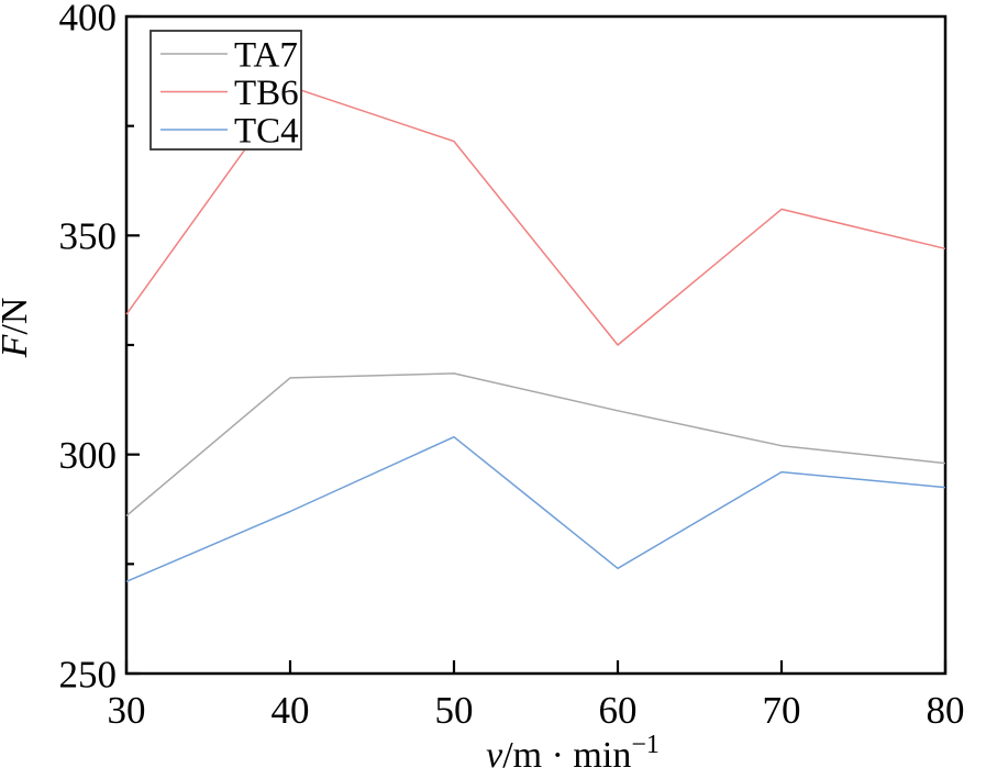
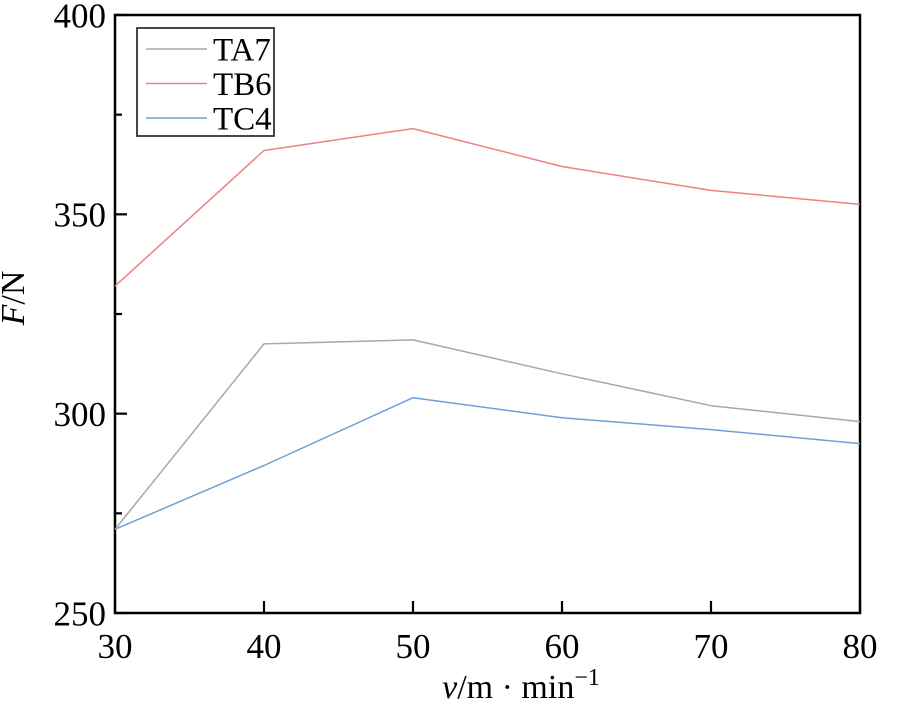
TA7/30: 286 -> 271
TB6/40: 384 -> 366
TB6/60: 325 -> 362
TC4/60: 274 -> 299
TB6/80: 347 -> 352
